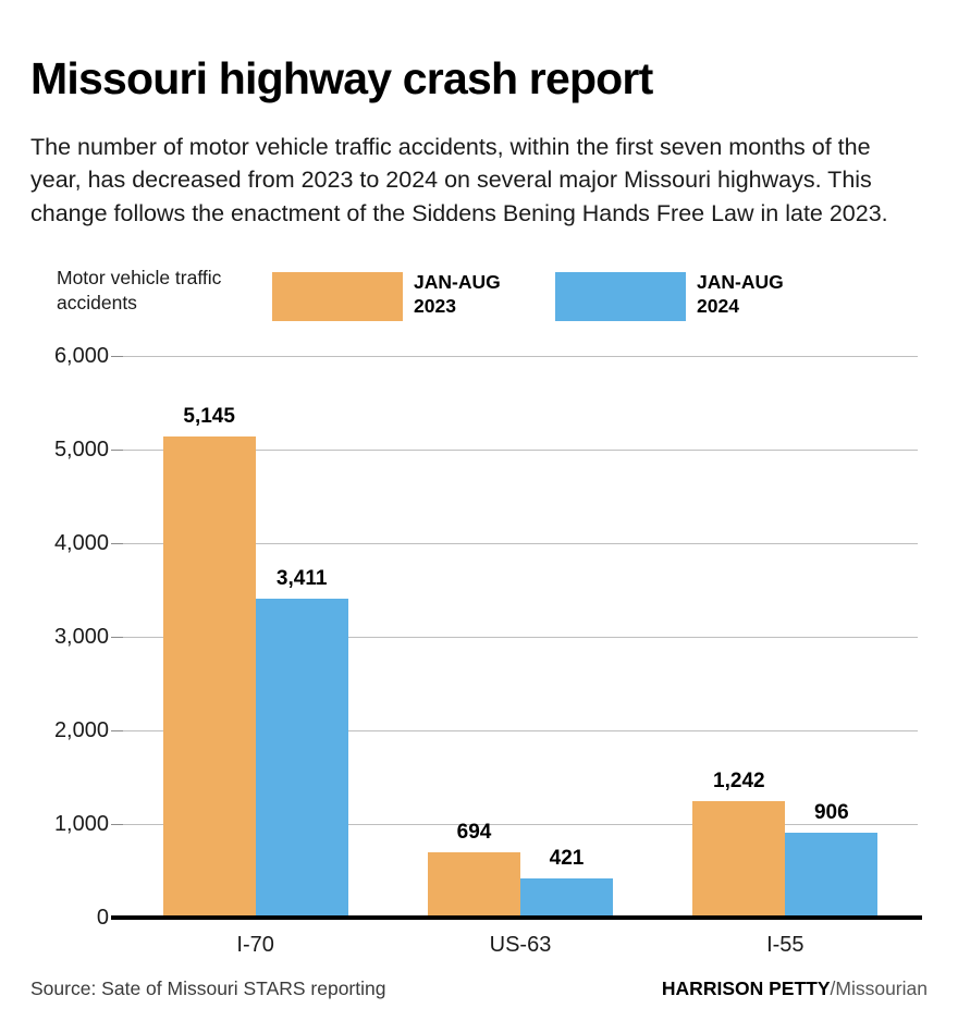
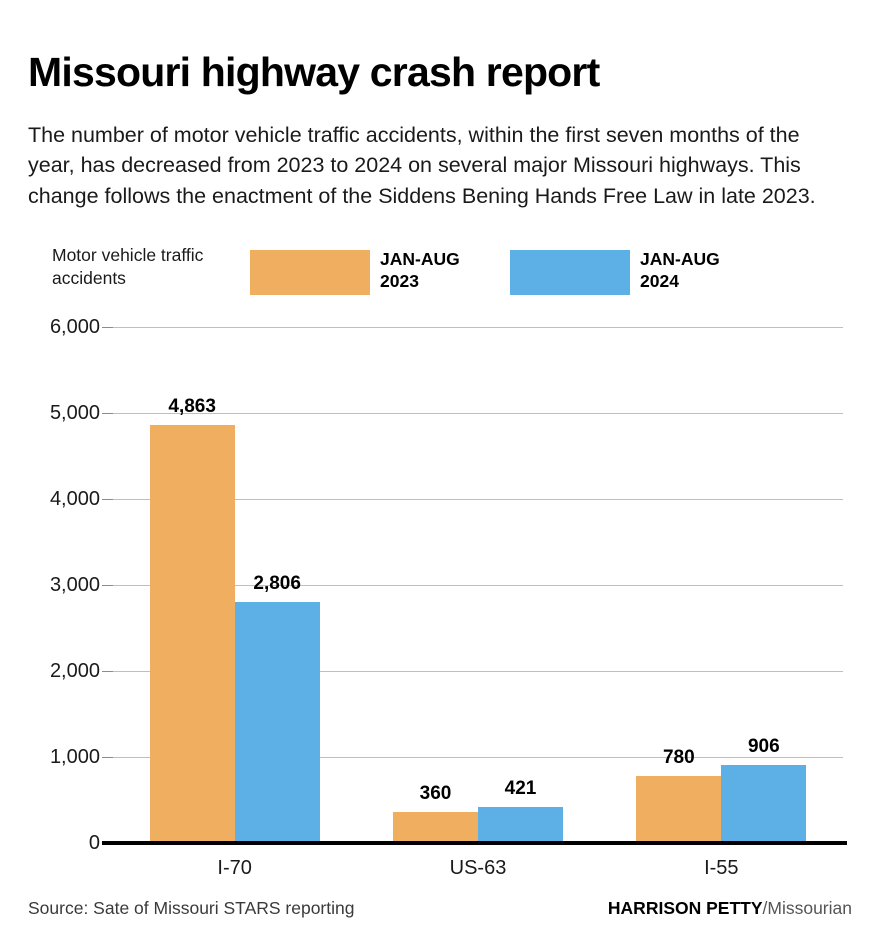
JAN-AUG 2023/I-70: 5,145 -> 4,863
JAN-AUG 2024/I-70: 3,411 -> 2,806
JAN-AUG 2023/US-63: 694 -> 360
JAN-AUG 2023/I-55: 1,242 -> 780
